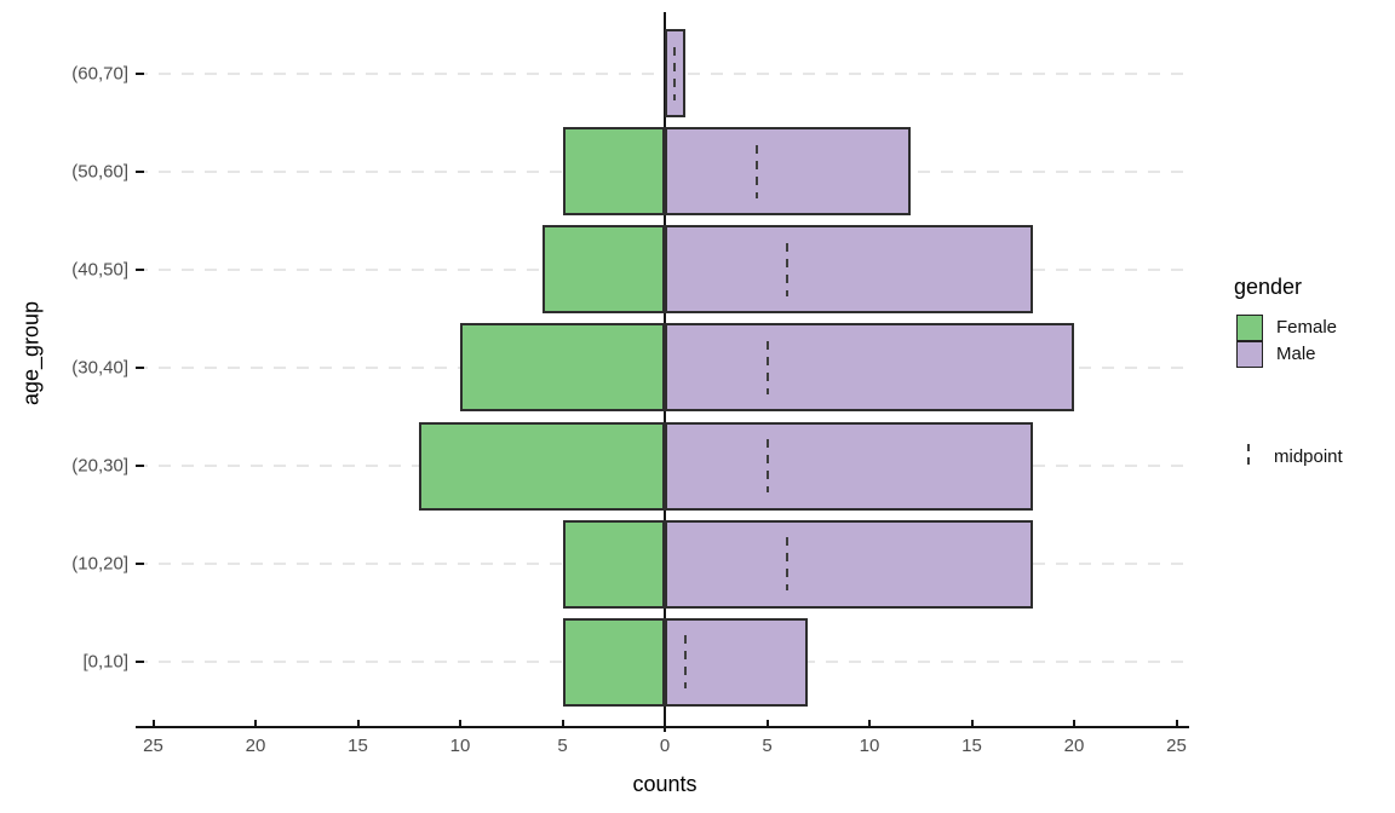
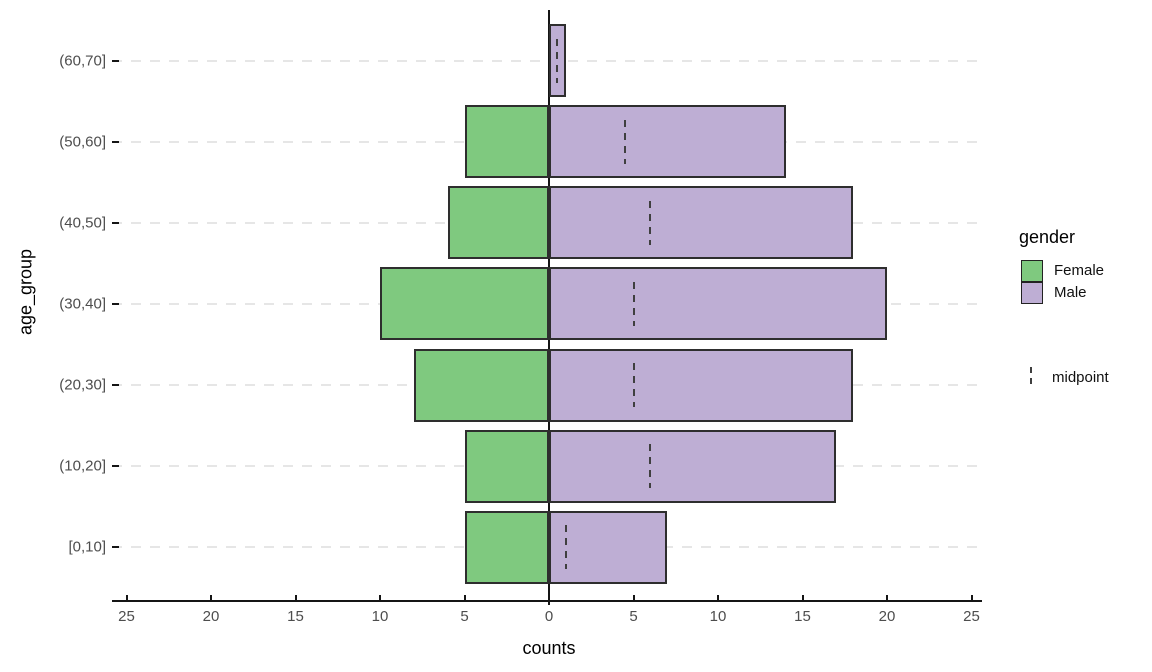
Male/(50,60]: 12 -> 14
Female/(20,30]: 12 -> 8
Male/(10,20]: 18 -> 17
